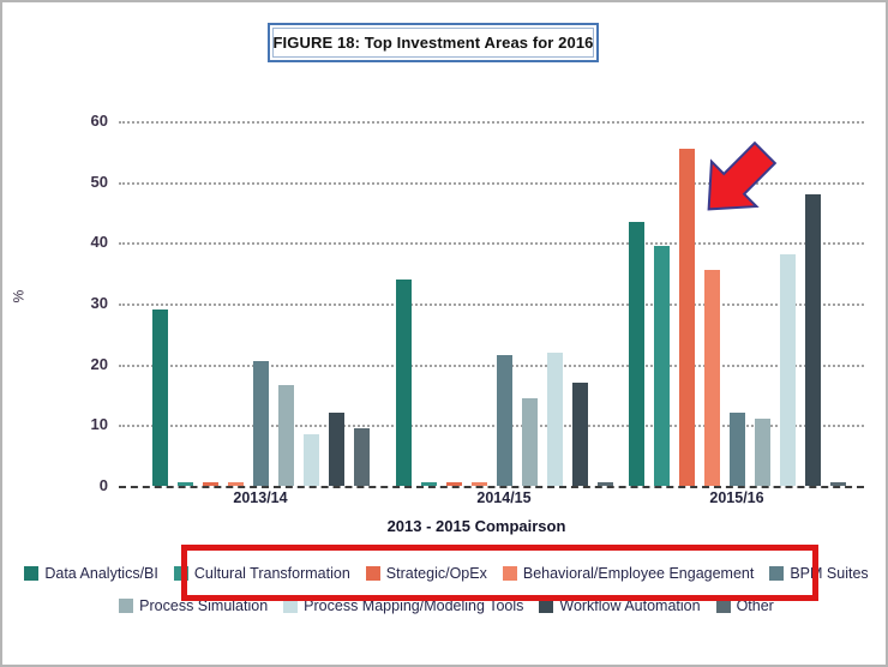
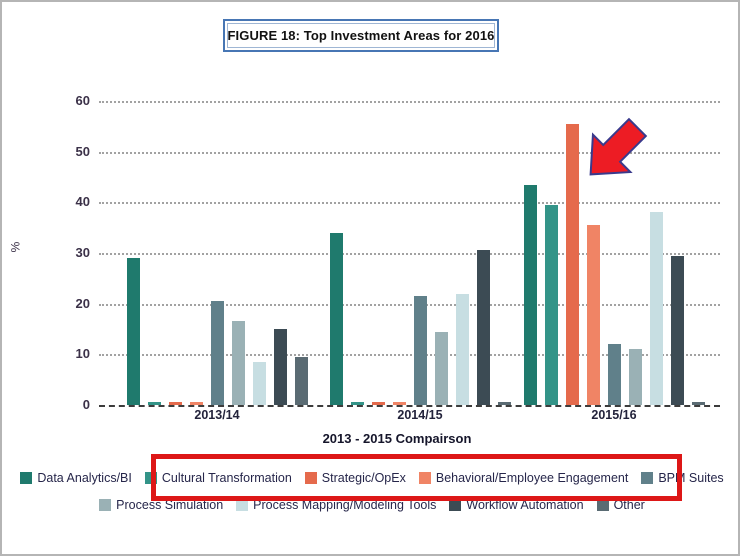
Workflow Automation/2013/14: 12 -> 15
Workflow Automation/2014/15: 17 -> 30
Workflow Automation/2015/16: 48 -> 30
